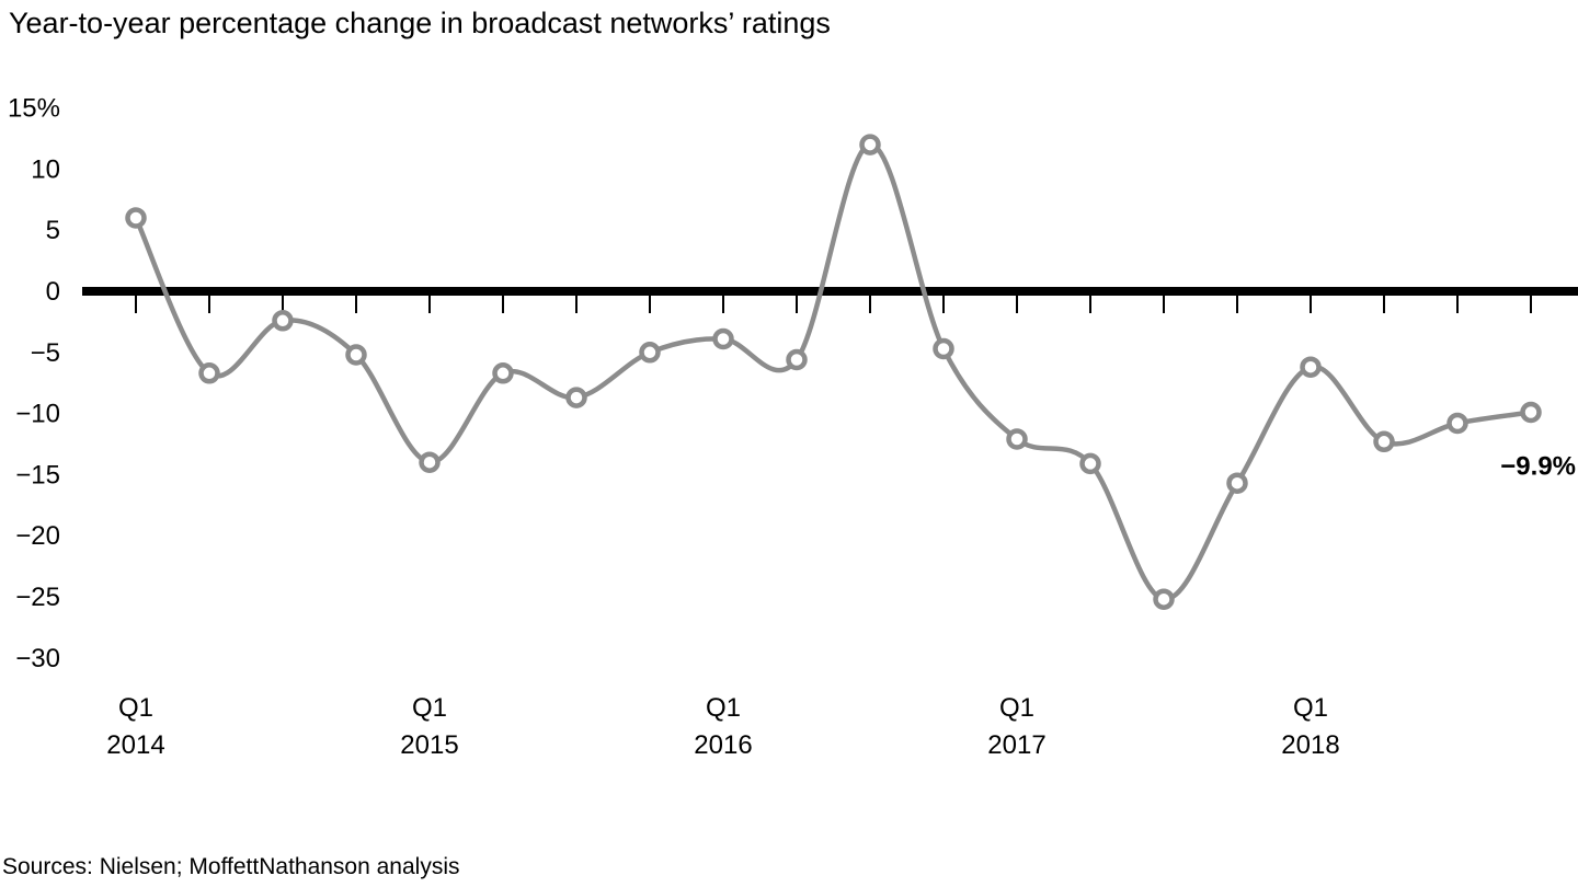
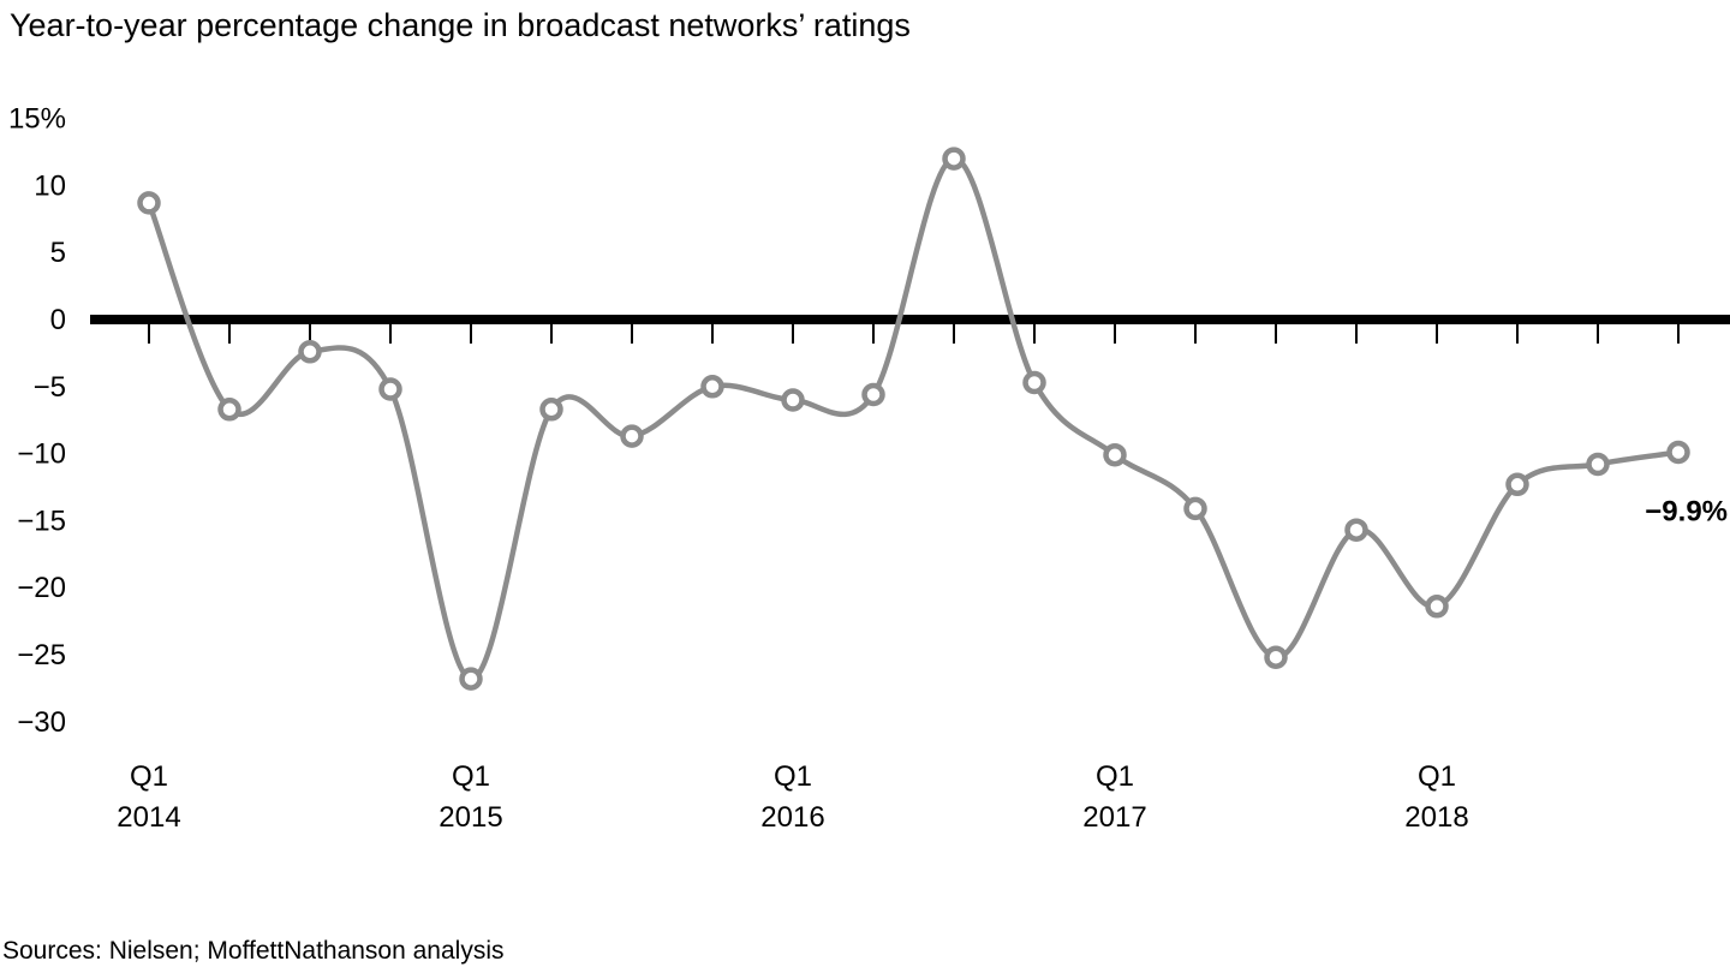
Q1 2014: 6.0% -> 8.7%
Q1 2015: -14.0% -> -26.8%
Q1 2016: -3.9% -> -6.0%
Q1 2017: -12.1% -> -10.1%
Q1 2018: -6.2% -> -21.4%
